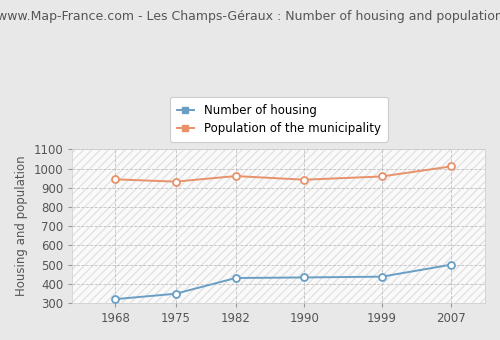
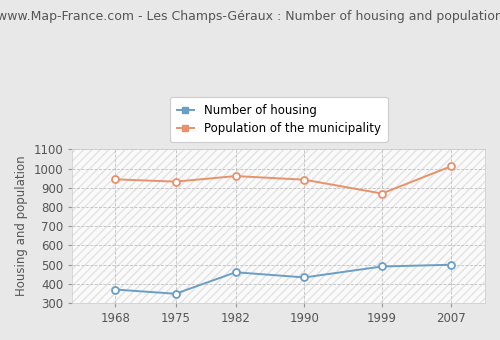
Number of housing/1968: 320 -> 370
Number of housing/1982: 430 -> 460
Number of housing/1999: 440 -> 490
Population of the municipality/1999: 960 -> 870
